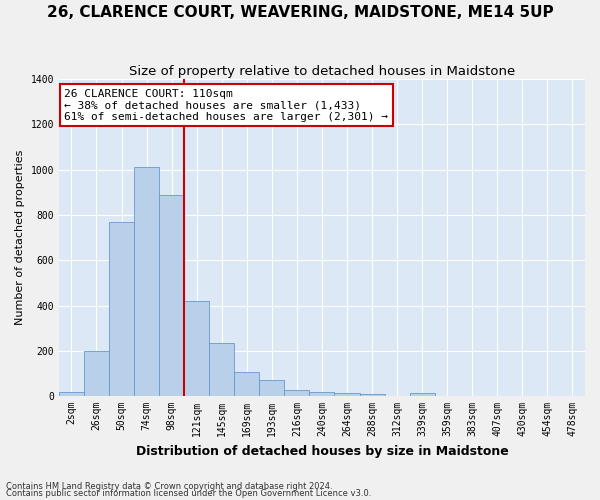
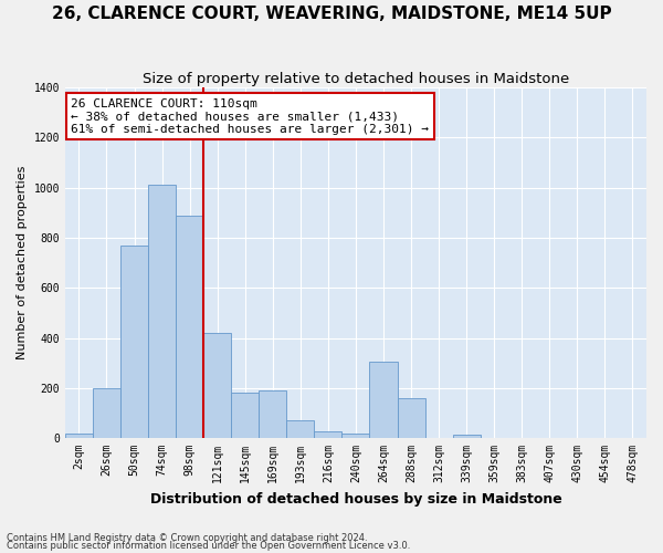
145sqm: 235 -> 180
169sqm: 108 -> 190
264sqm: 12 -> 305
288sqm: 8 -> 160
